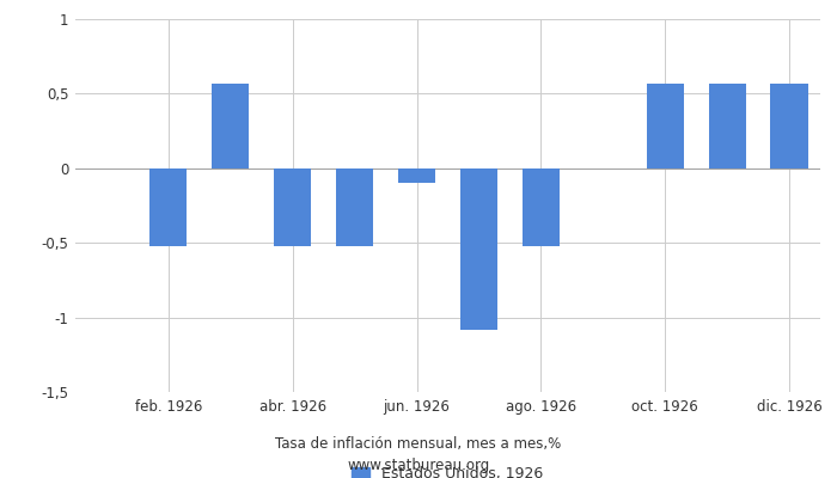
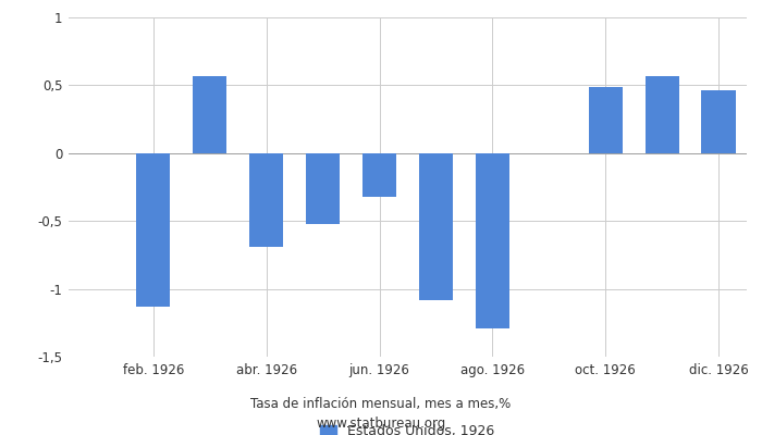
feb. 1926: -0,52 -> -1,13
abr. 1926: -0,52 -> -0,69
jun. 1926: -0,10 -> -0,32
ago. 1926: -0,52 -> -1,29
oct. 1926: 0,57 -> 0,49
dic. 1926: 0,57 -> 0,46
